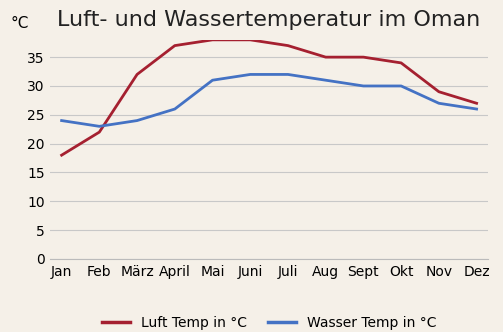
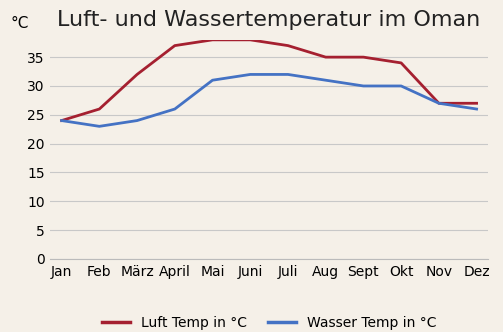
Luft Temp in °C/Jan: 18 -> 24
Luft Temp in °C/Feb: 22 -> 26
Luft Temp in °C/Nov: 29 -> 27
